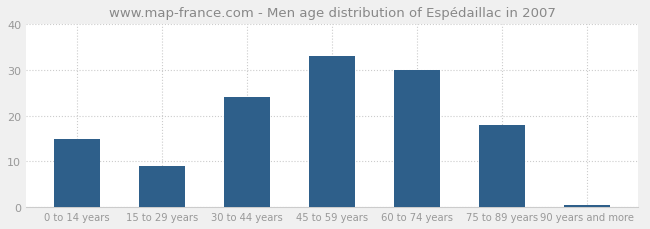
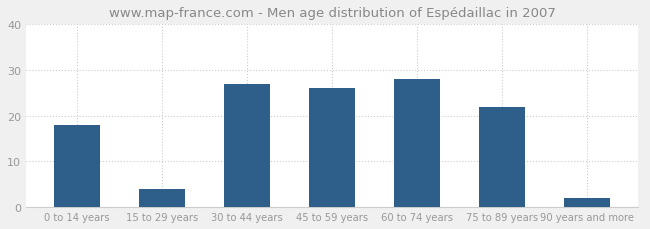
0 to 14 years: 15.0 -> 18.0
15 to 29 years: 9.0 -> 4.0
30 to 44 years: 24.0 -> 27.0
45 to 59 years: 33.0 -> 26.0
60 to 74 years: 30.0 -> 28.0
75 to 89 years: 18.0 -> 22.0
90 years and more: 0.5 -> 2.0
